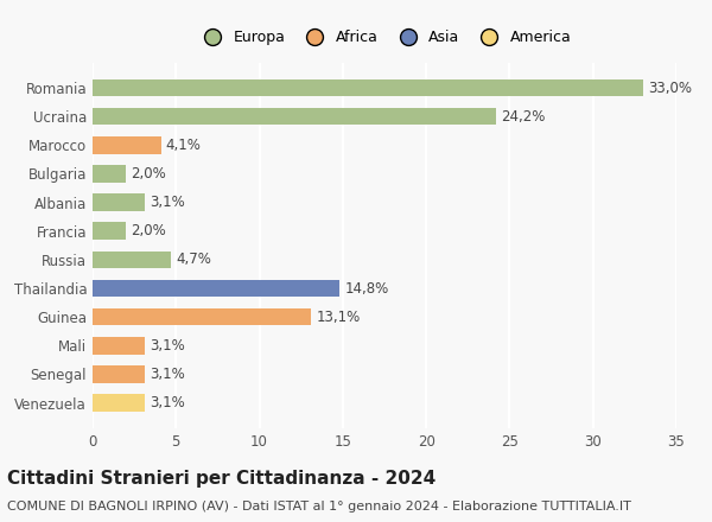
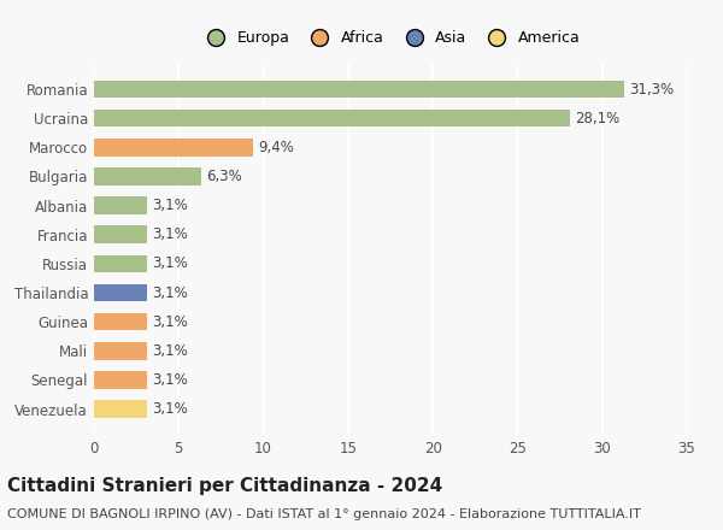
Romania: 33,0% -> 31,3%
Ucraina: 24,2% -> 28,1%
Marocco: 4,1% -> 9,4%
Bulgaria: 2,0% -> 6,3%
Francia: 2,0% -> 3,1%
Russia: 4,7% -> 3,1%
Thailandia: 14,8% -> 3,1%
Guinea: 13,1% -> 3,1%
